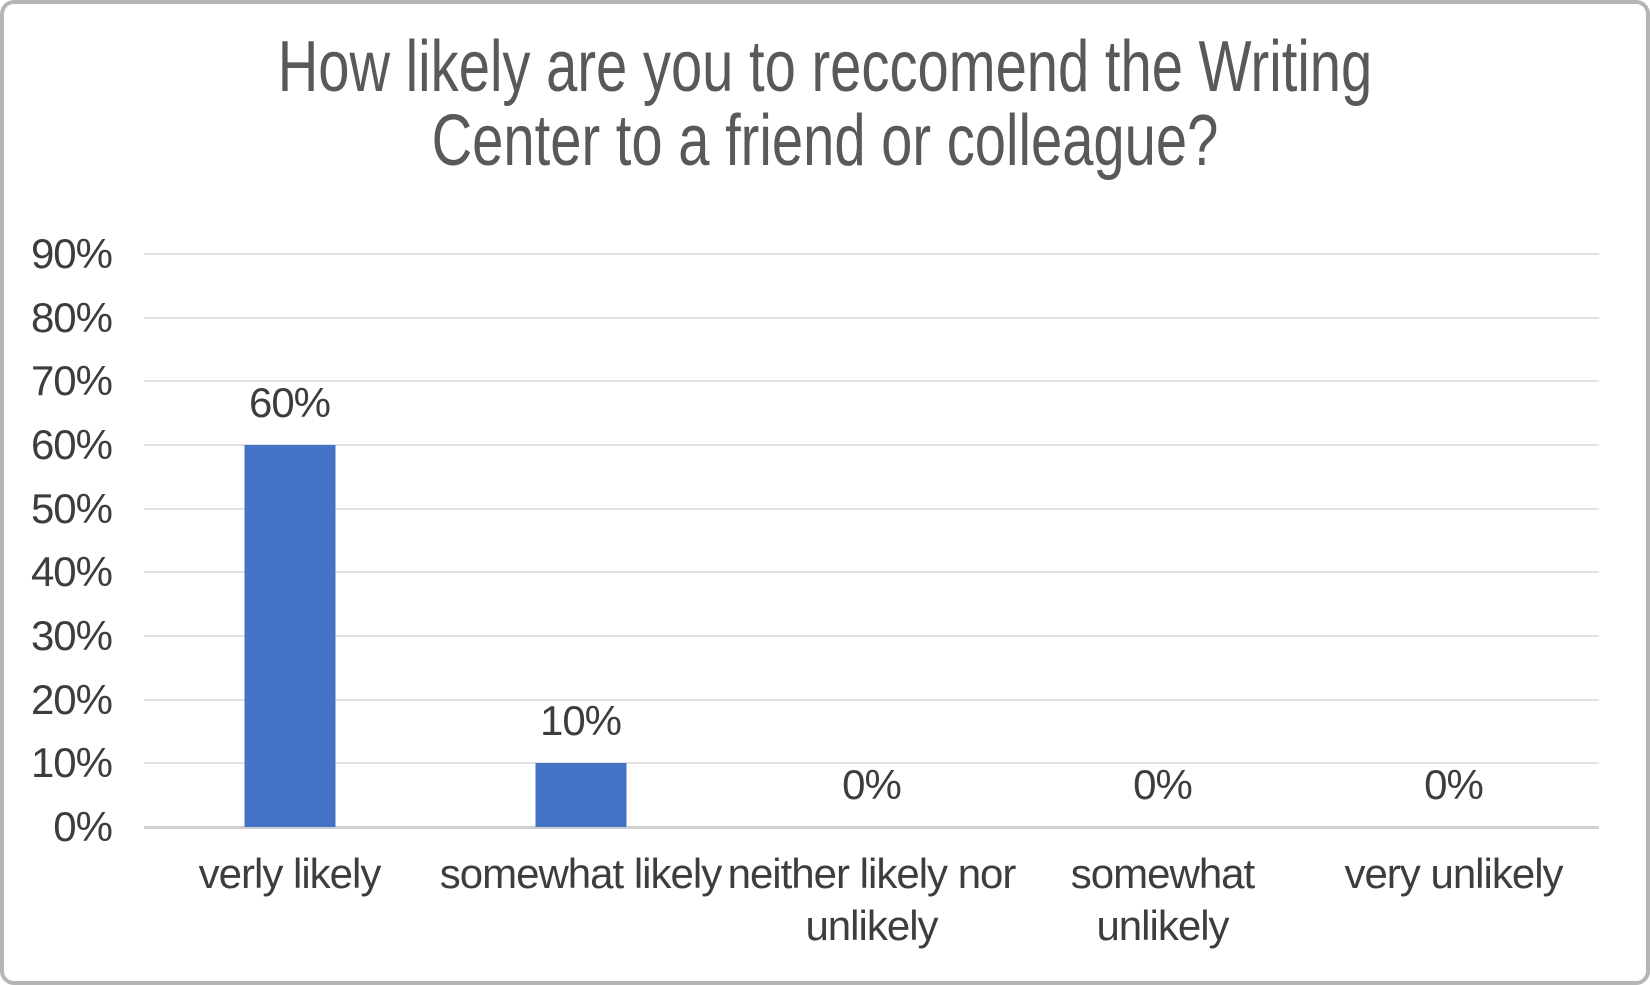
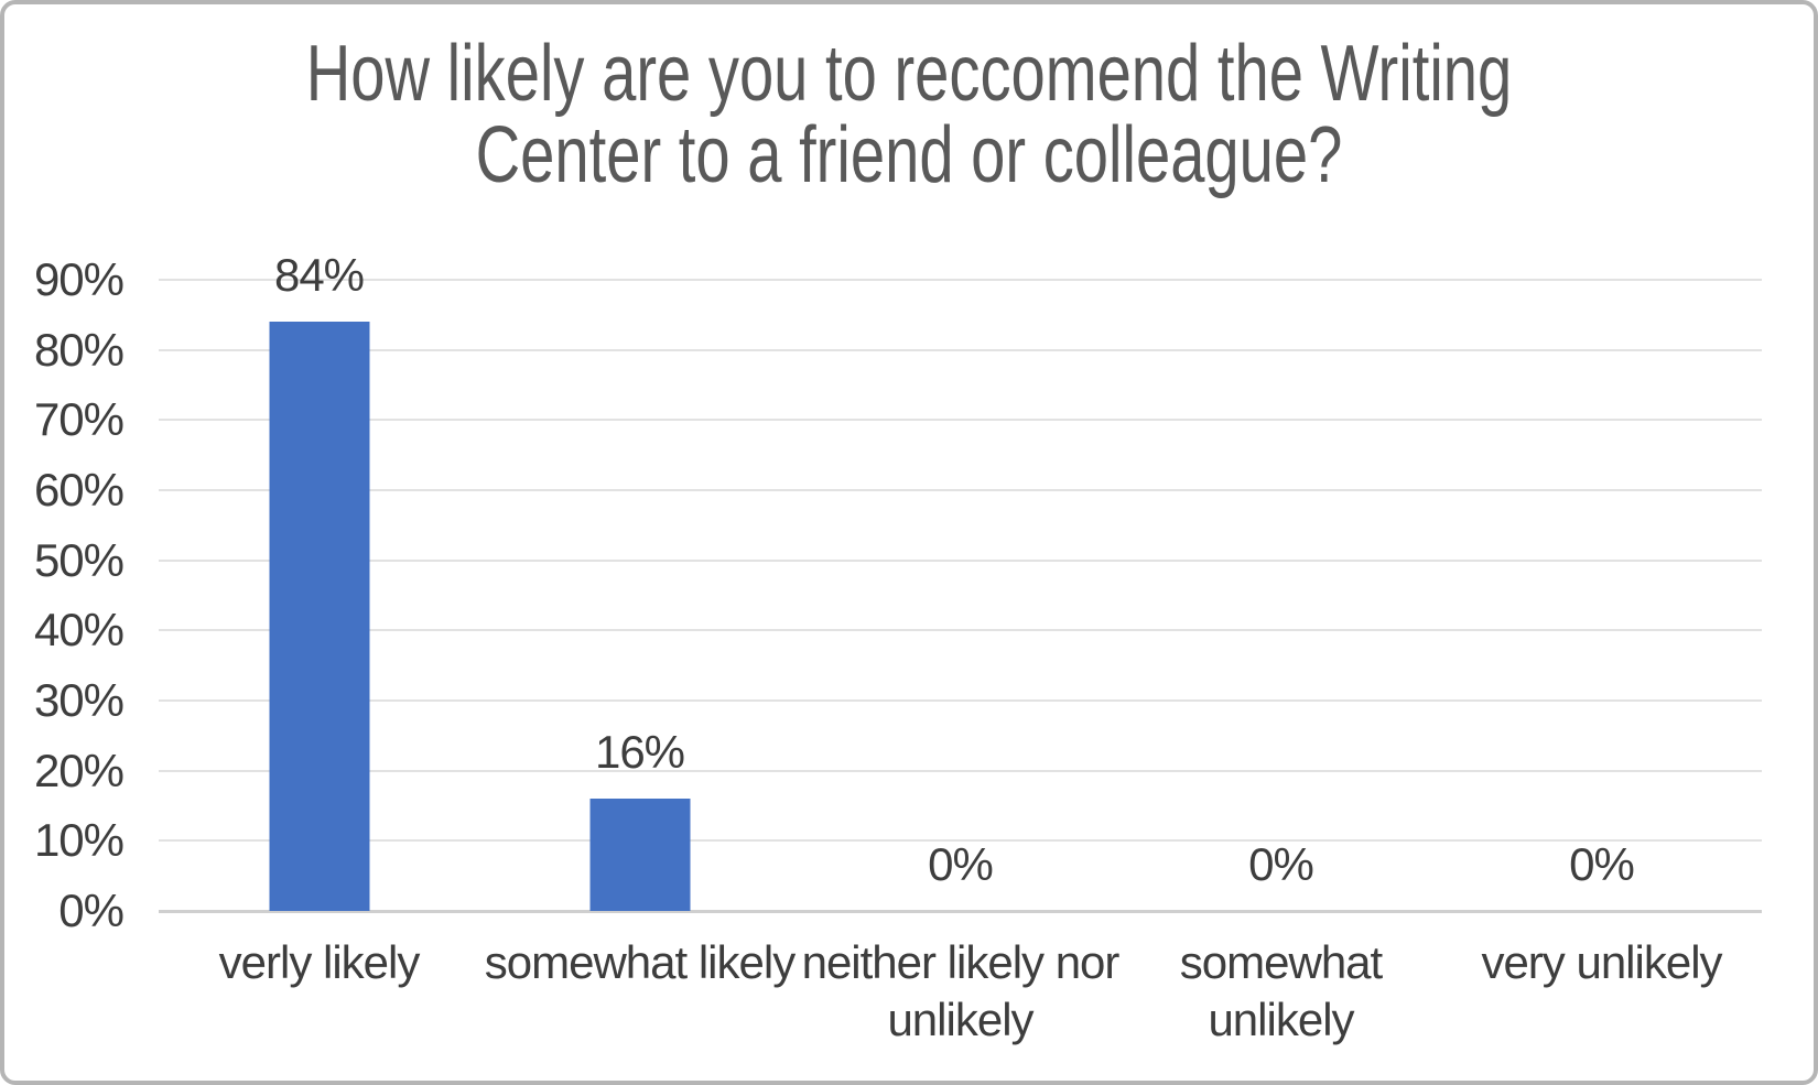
verly likely: 60% -> 84%
somewhat likely: 10% -> 16%
